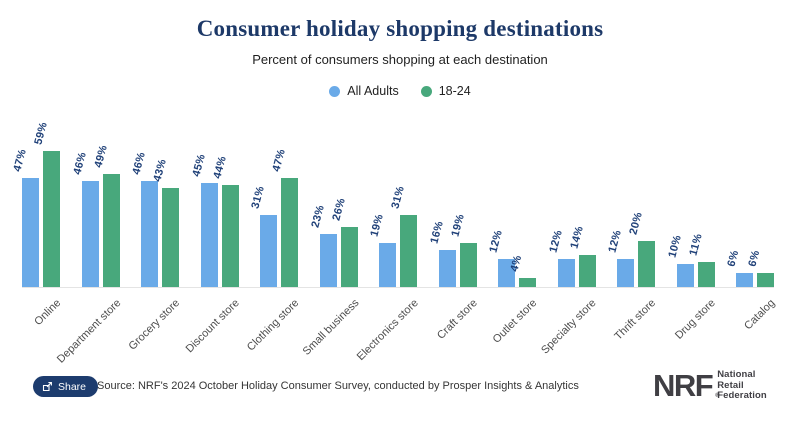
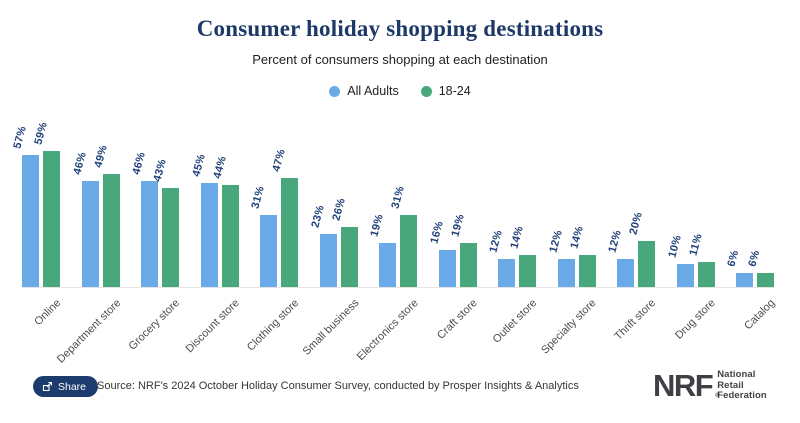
All Adults/Online: 47% -> 57%
18-24/Outlet store: 4% -> 14%
